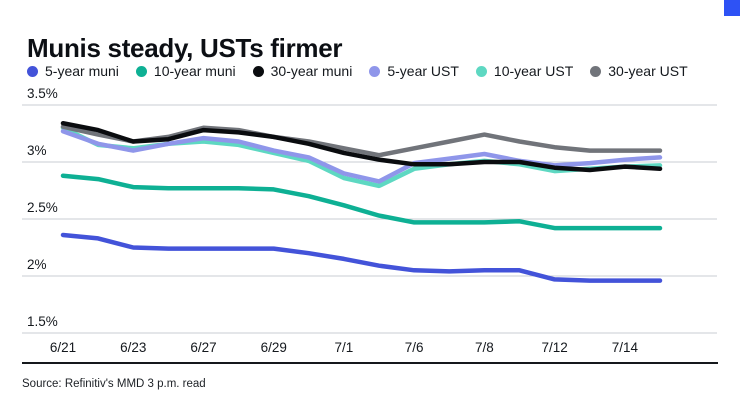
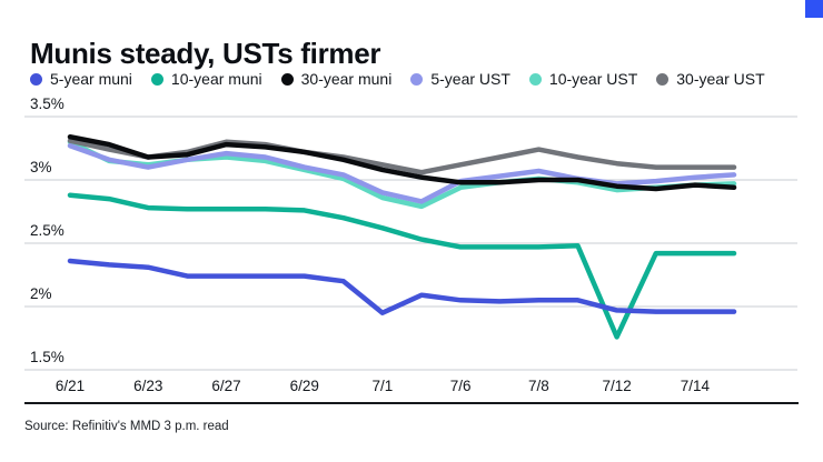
5-year muni/6/23: 2.25% -> 2.31%
5-year muni/7/1: 2.15% -> 1.95%
10-year muni/7/12: 2.42% -> 1.76%
